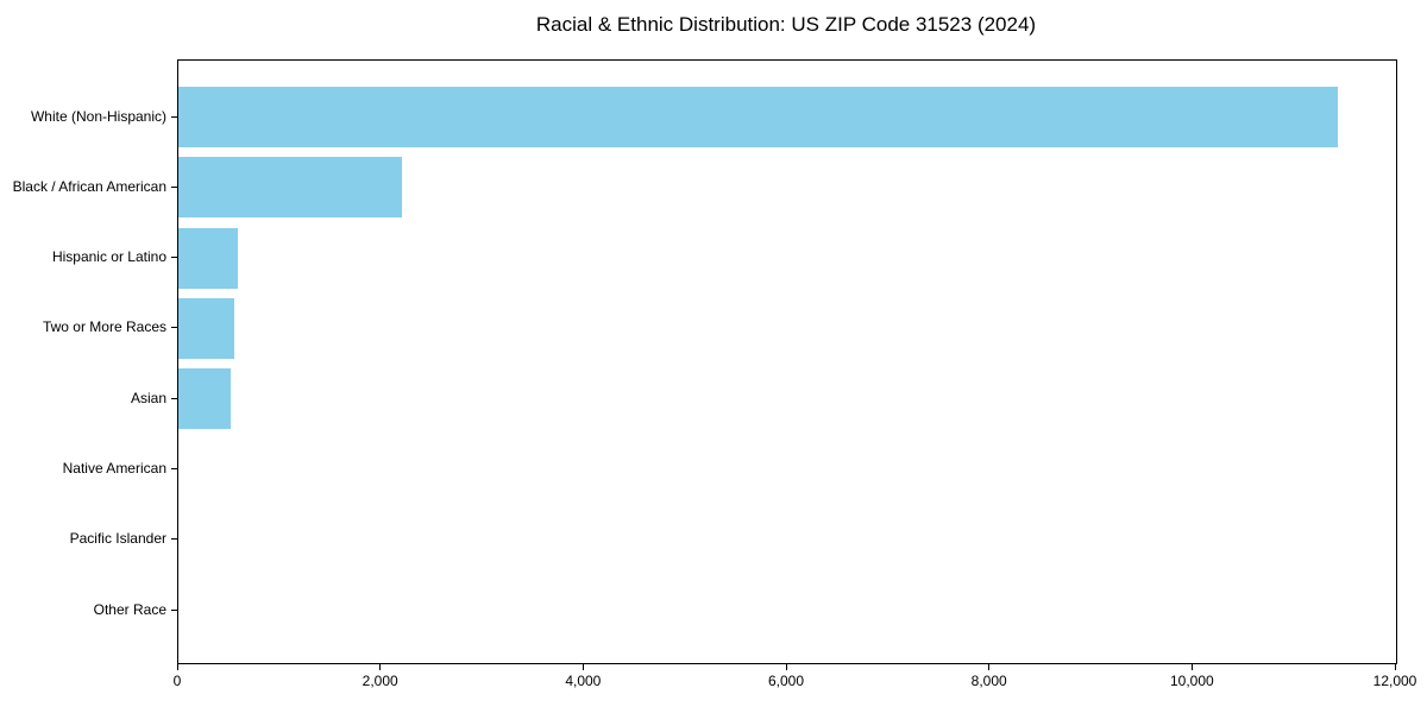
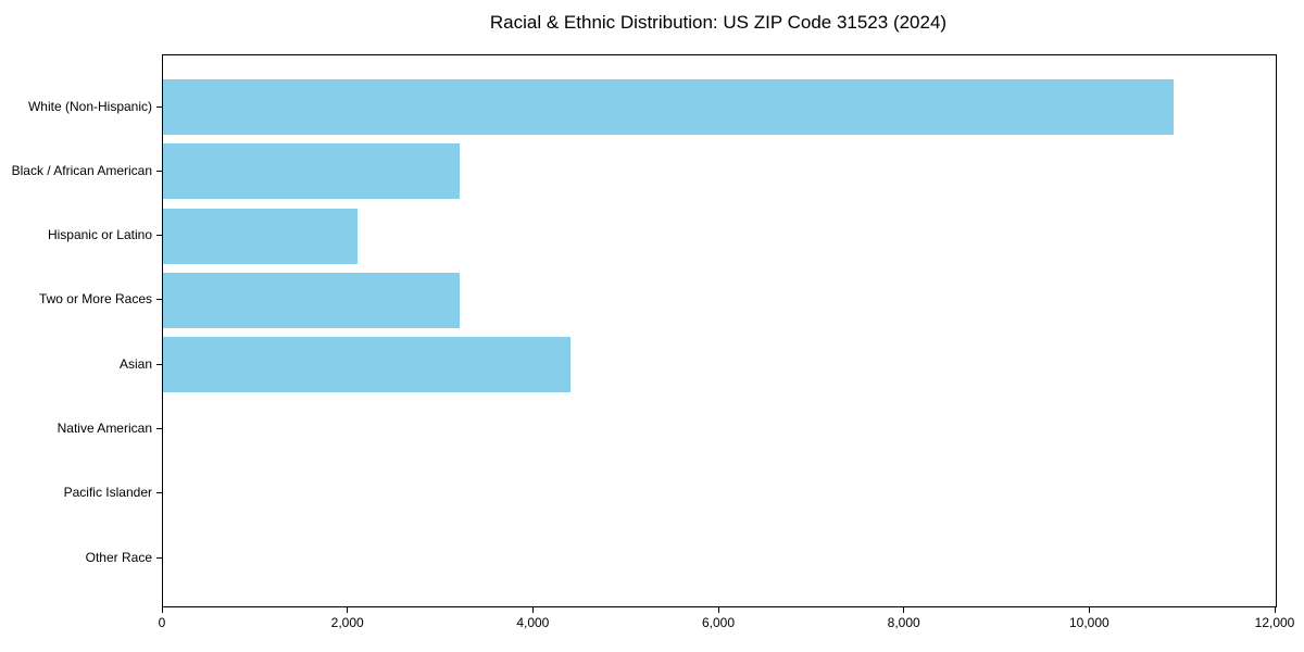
White (Non-Hispanic): 11400 -> 10900
Black / African American: 2200 -> 3200
Hispanic or Latino: 600 -> 2100
Two or More Races: 600 -> 3200
Asian: 500 -> 4400
